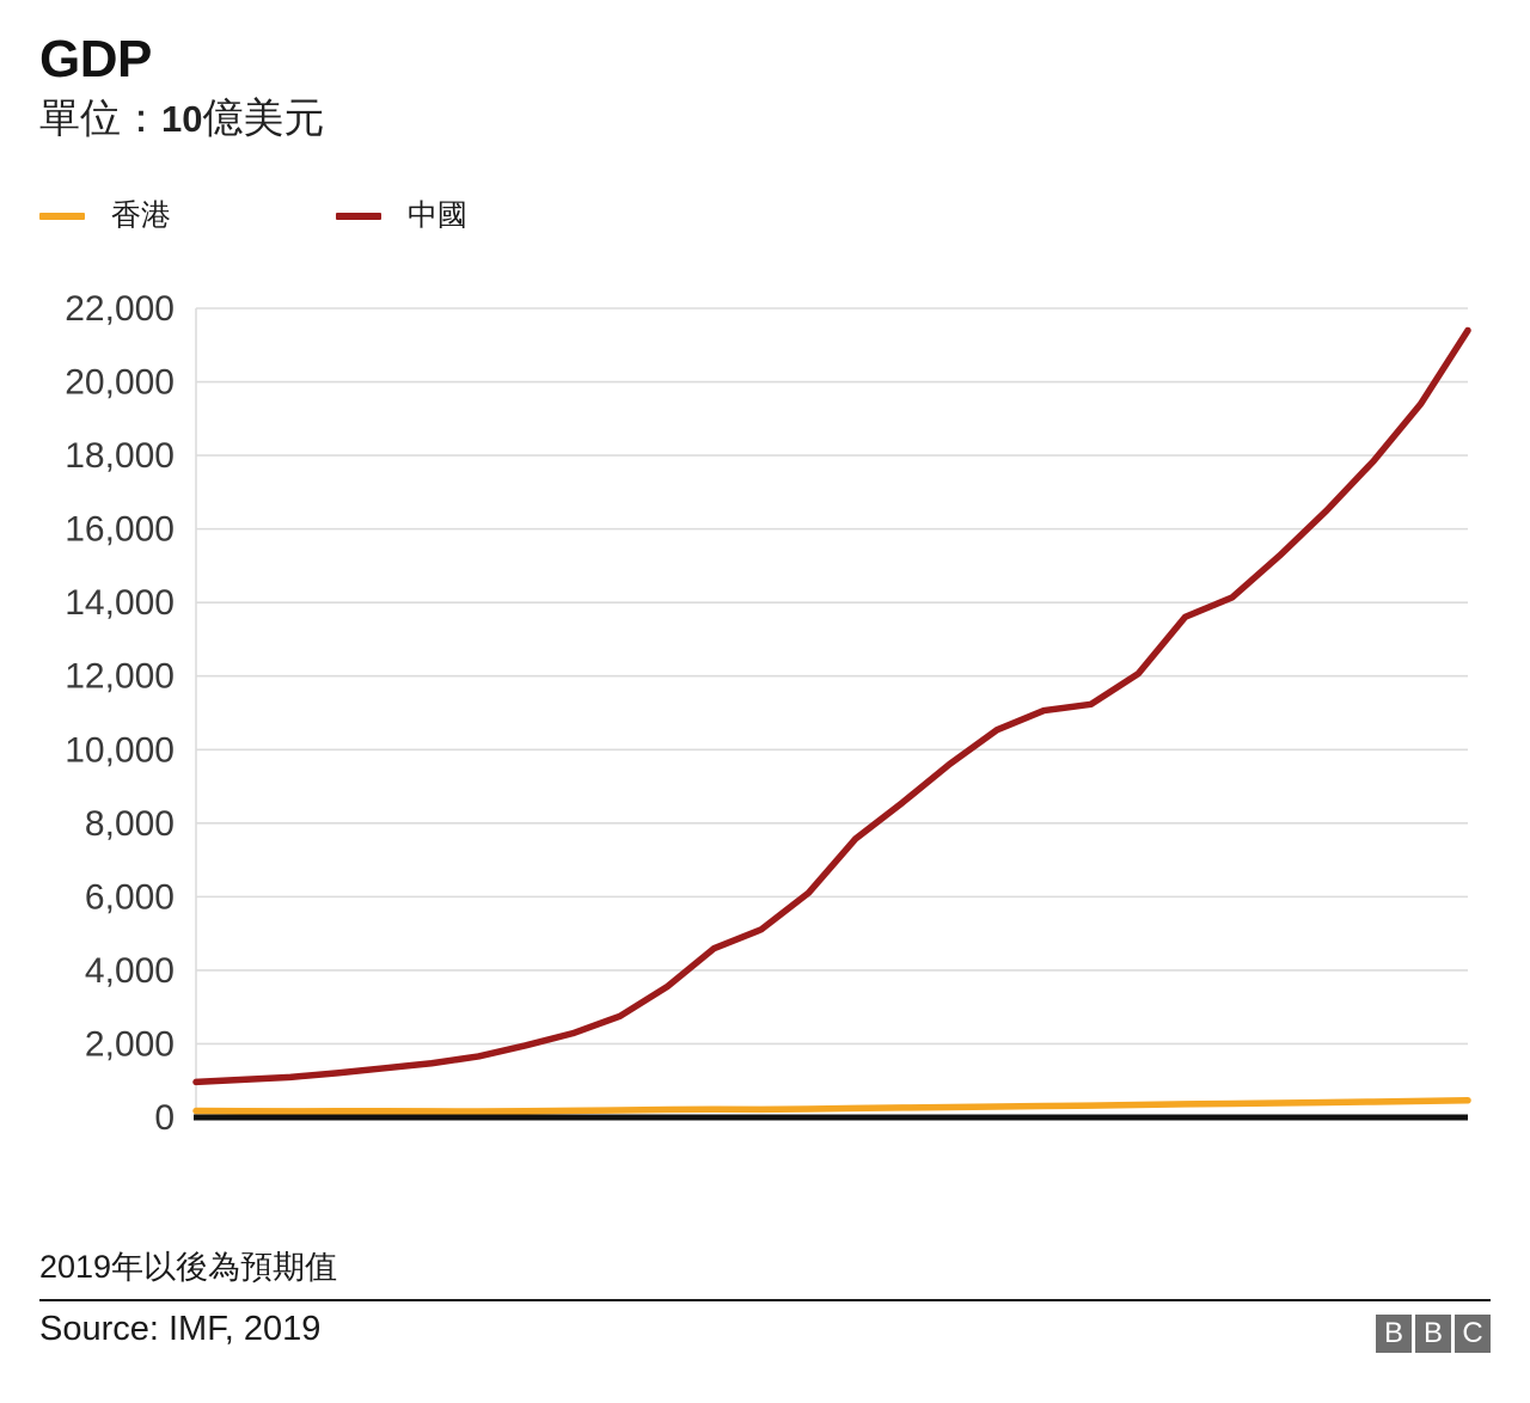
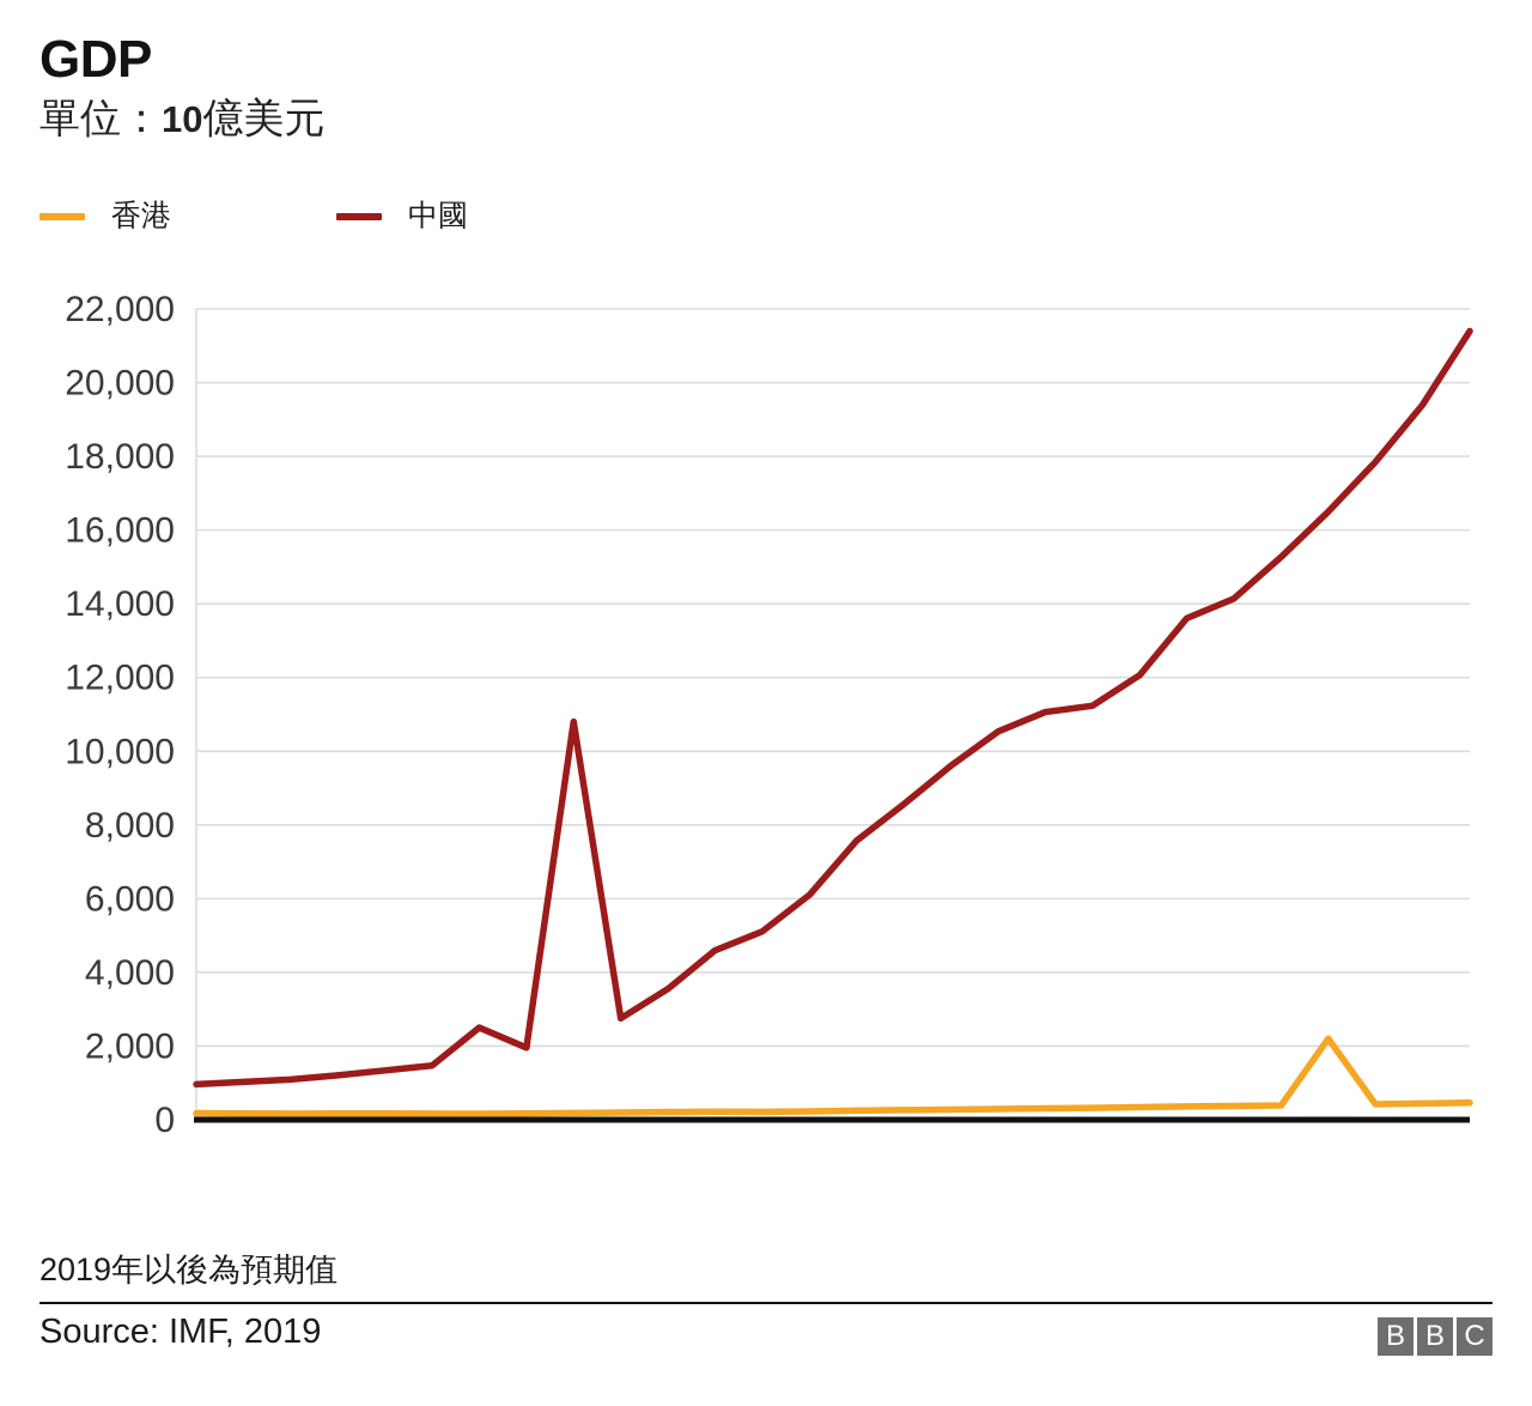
中國/2003: 1700 -> 2500
中國/2005: 2300 -> 10800
香港/2021: 400 -> 2200
